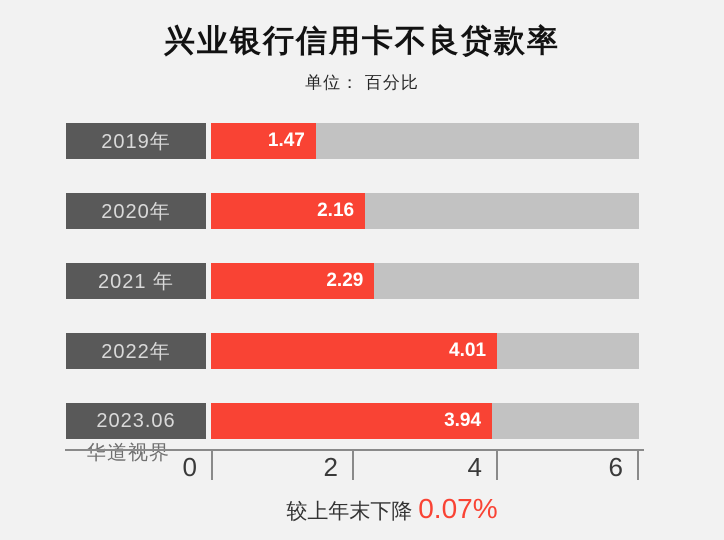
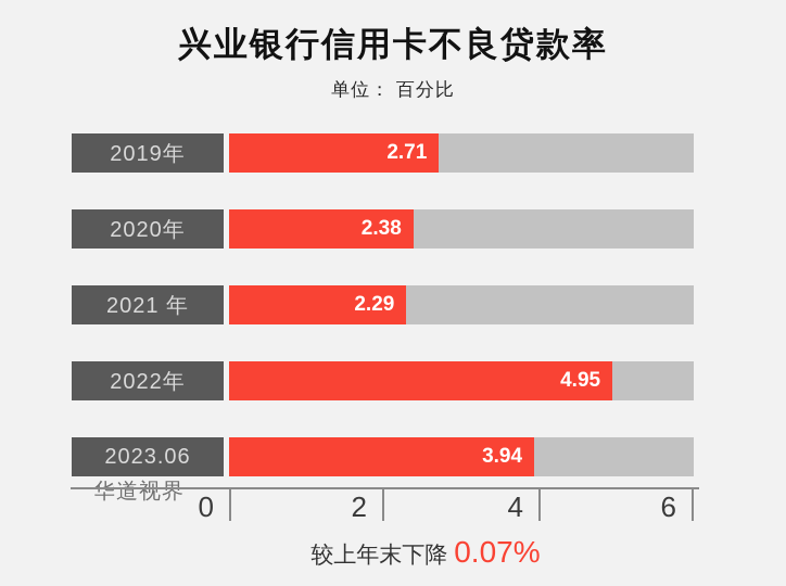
2019年: 1.47 -> 2.71
2020年: 2.16 -> 2.38
2022年: 4.01 -> 4.95
